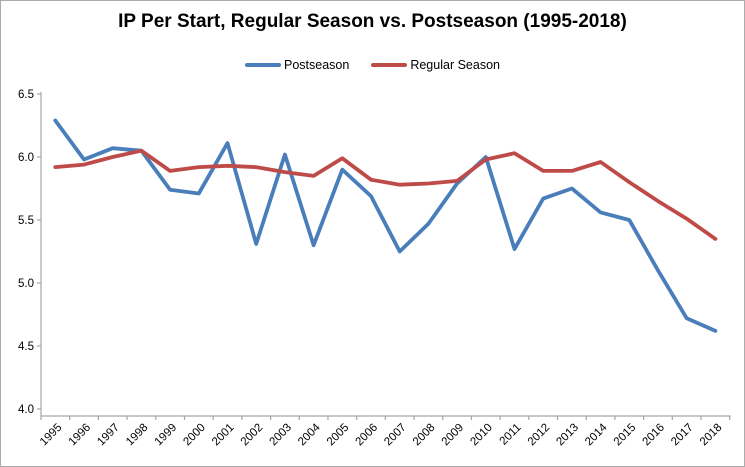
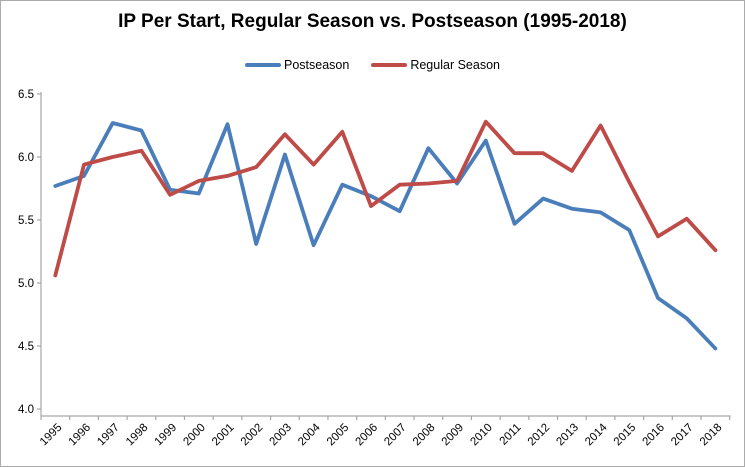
Postseason/1995: 6.29 -> 5.77
Regular Season/1995: 5.92 -> 5.06
Postseason/1996: 5.98 -> 5.85
Postseason/1997: 6.07 -> 6.27
Postseason/1998: 6.05 -> 6.21
Regular Season/1999: 5.89 -> 5.70
Regular Season/2000: 5.92 -> 5.81
Postseason/2001: 6.11 -> 6.26
Regular Season/2001: 5.93 -> 5.85
Regular Season/2003: 5.88 -> 6.18
Regular Season/2004: 5.85 -> 5.94
Postseason/2005: 5.90 -> 5.78
Regular Season/2005: 5.99 -> 6.20
Regular Season/2006: 5.82 -> 5.61
Postseason/2007: 5.25 -> 5.57
Postseason/2008: 5.47 -> 6.07
Postseason/2010: 6.00 -> 6.13
Regular Season/2010: 5.98 -> 6.28
Postseason/2011: 5.27 -> 5.47
Regular Season/2012: 5.89 -> 6.03
Postseason/2013: 5.75 -> 5.59
Regular Season/2014: 5.96 -> 6.25
Postseason/2015: 5.50 -> 5.42
Postseason/2016: 5.10 -> 4.88
Regular Season/2016: 5.65 -> 5.37
Postseason/2018: 4.62 -> 4.48
Regular Season/2018: 5.35 -> 5.26
